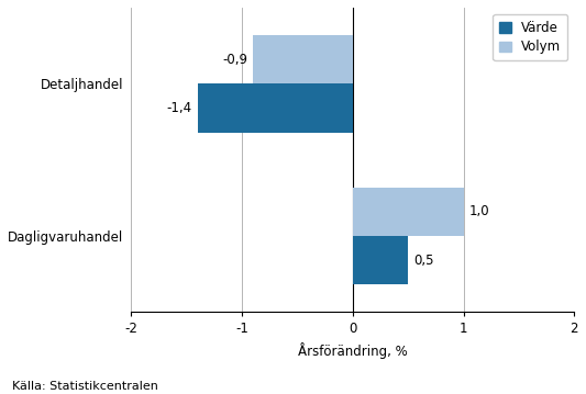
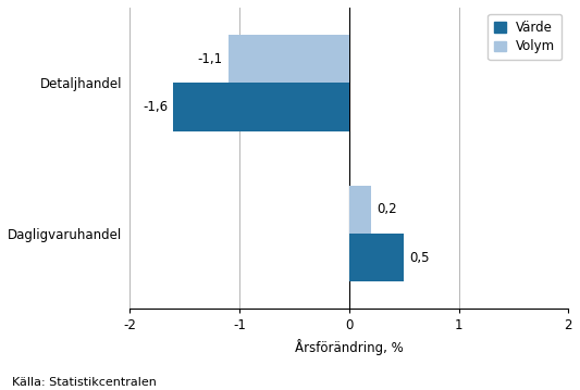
Volym/Detaljhandel: -0,9 -> -1,1
Värde/Detaljhandel: -1,4 -> -1,6
Volym/Dagligvaruhandel: 1,0 -> 0,2
